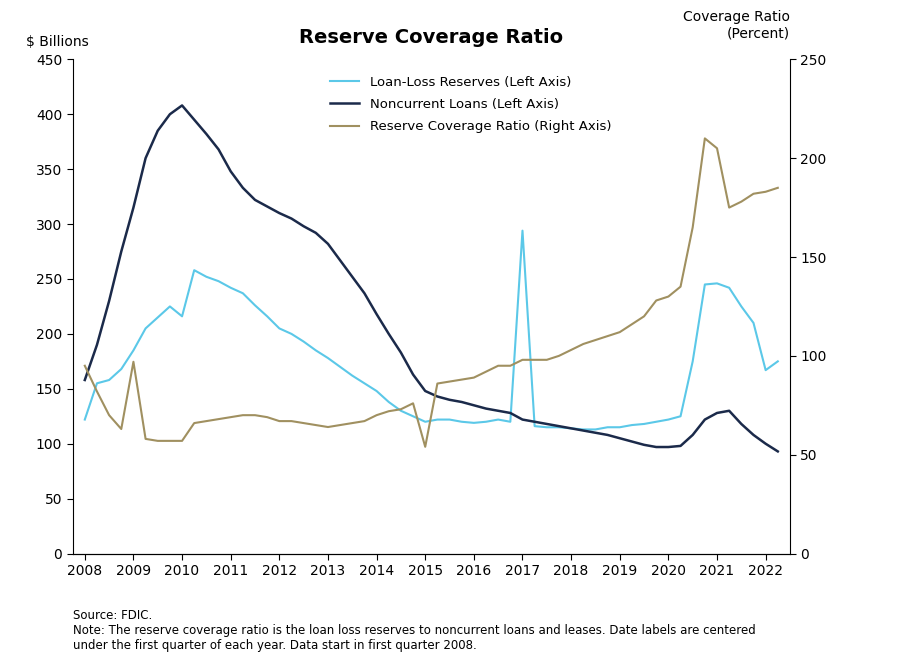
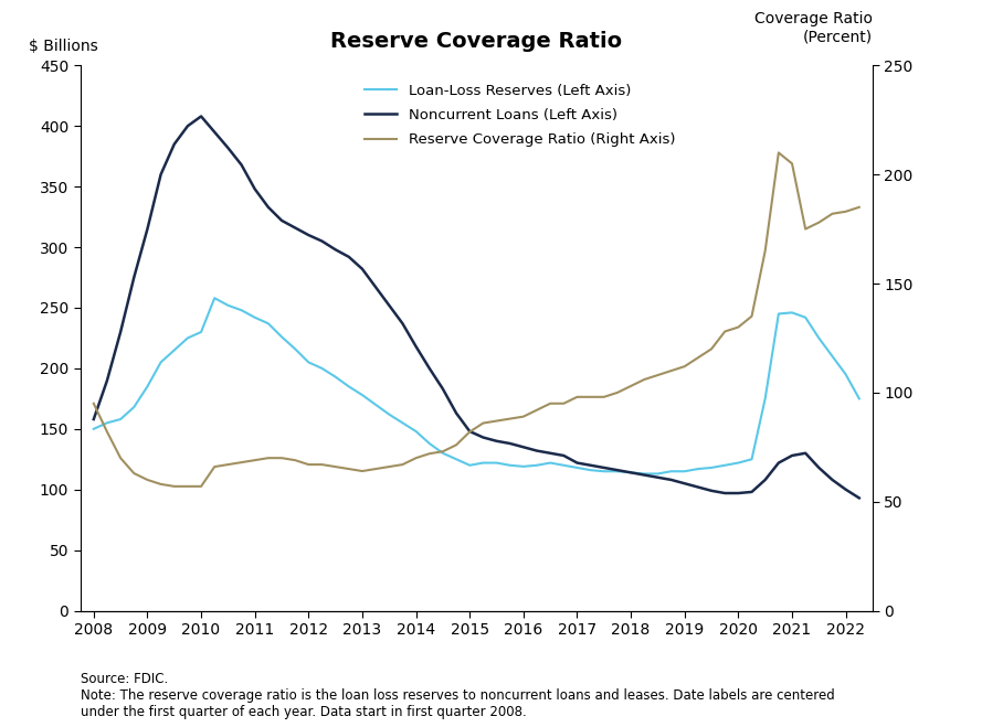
Loan-Loss Reserves (Left Axis)/2008: 122 -> 150
Reserve Coverage Ratio (Right Axis)/2009: 97 -> 60
Loan-Loss Reserves (Left Axis)/2010: 216 -> 230
Reserve Coverage Ratio (Right Axis)/2015: 54 -> 82
Loan-Loss Reserves (Left Axis)/2017: 294 -> 118
Loan-Loss Reserves (Left Axis)/2022: 167 -> 195
